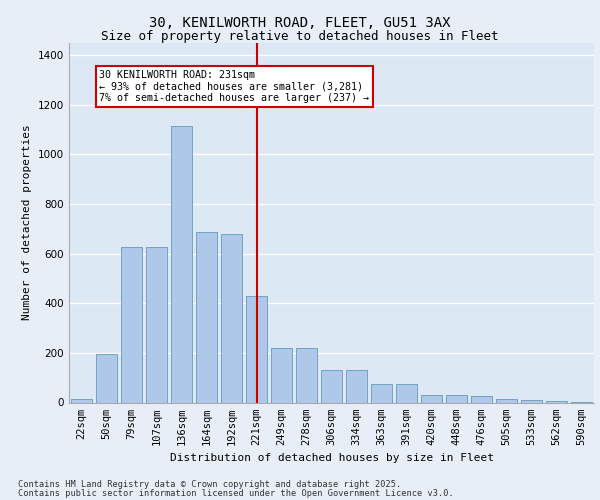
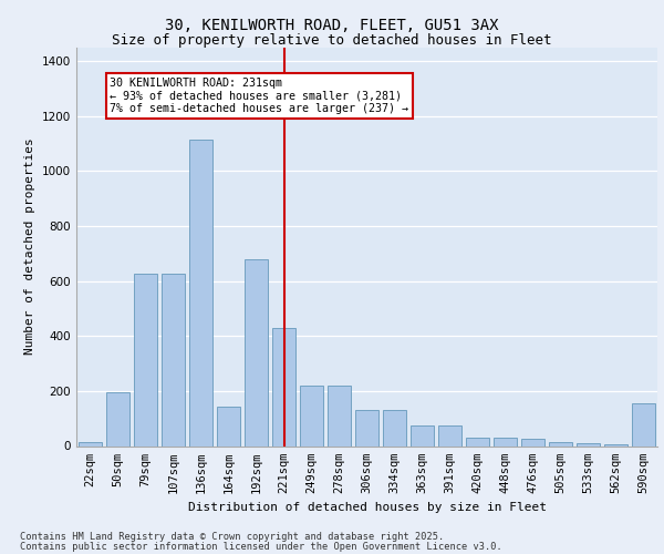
164sqm: 685 -> 145
590sqm: 3 -> 155
